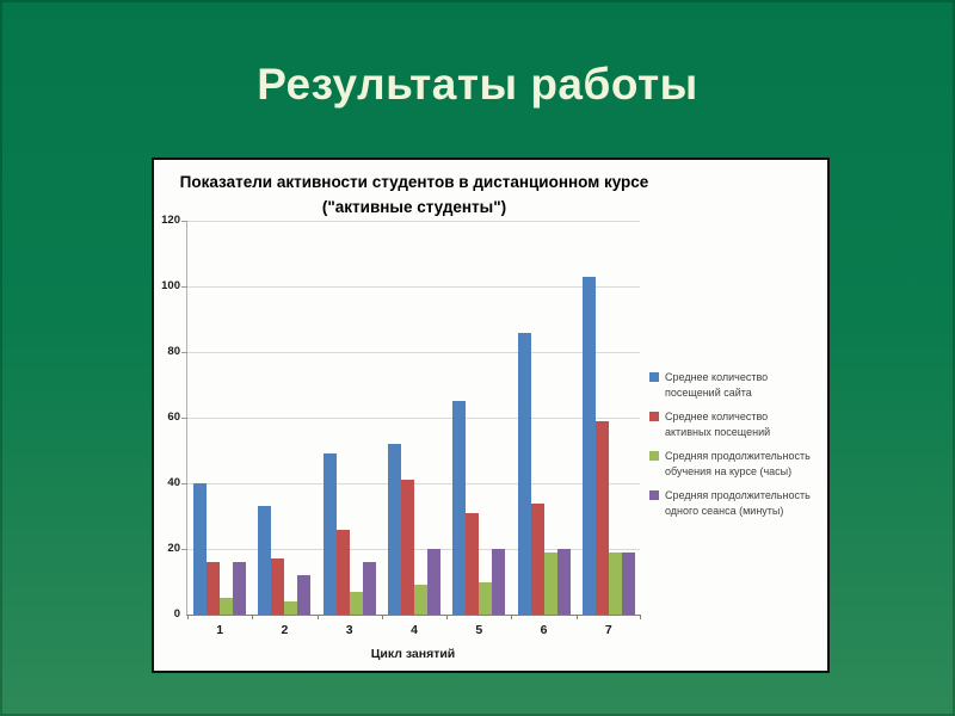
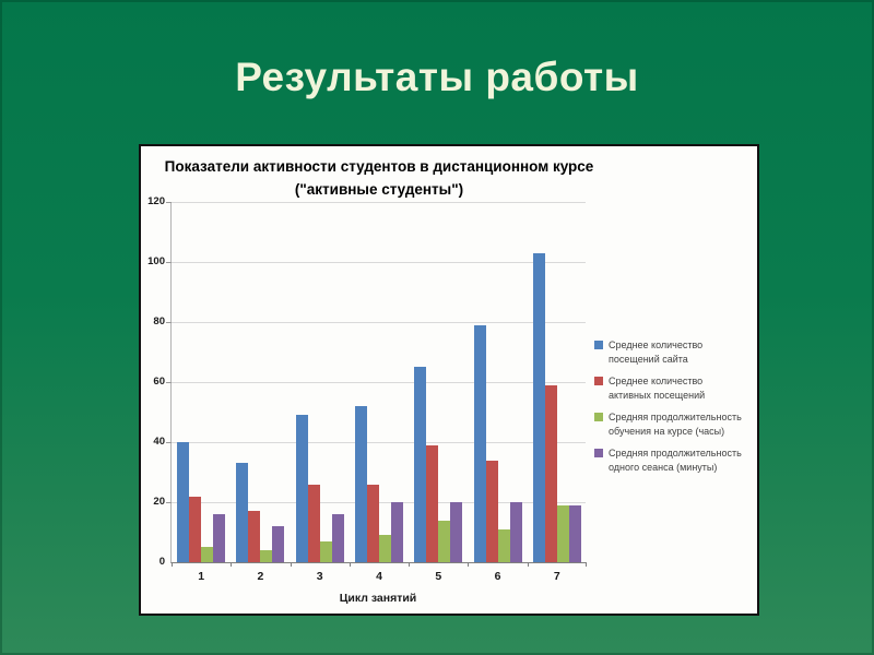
Среднее количество активных посещений/1: 16 -> 22
Среднее количество активных посещений/4: 41 -> 26
Среднее количество активных посещений/5: 31 -> 39
Средняя продолжительность обучения на курсе (часы)/5: 10 -> 14
Среднее количество посещений сайта/6: 86 -> 79
Средняя продолжительность обучения на курсе (часы)/6: 19 -> 11
